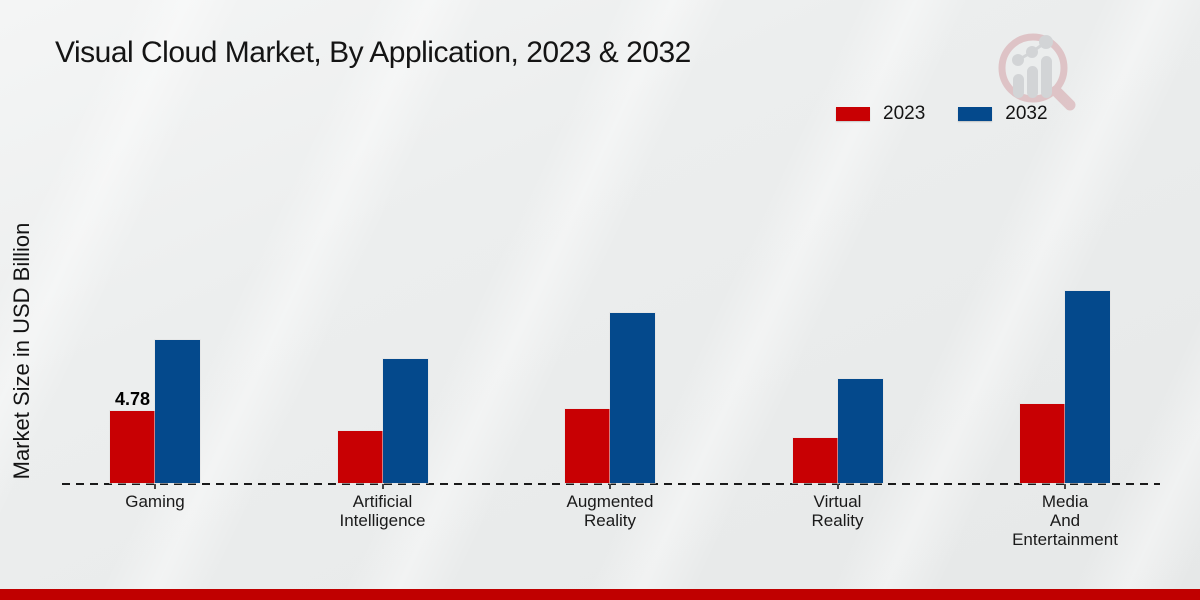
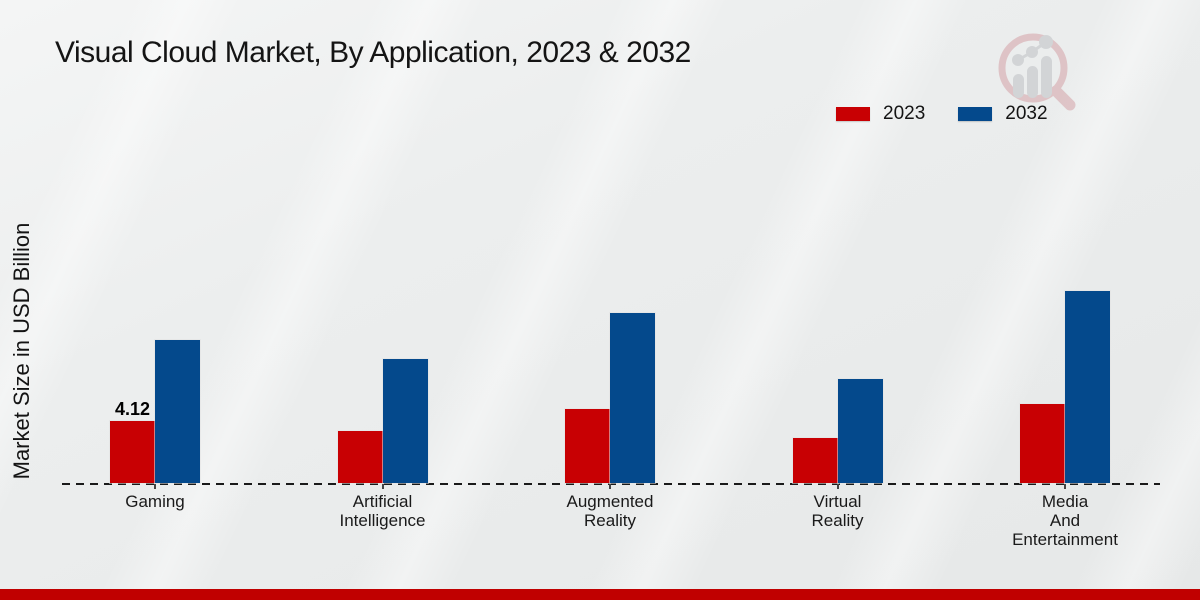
2023/Gaming: 4.78 -> 4.12
